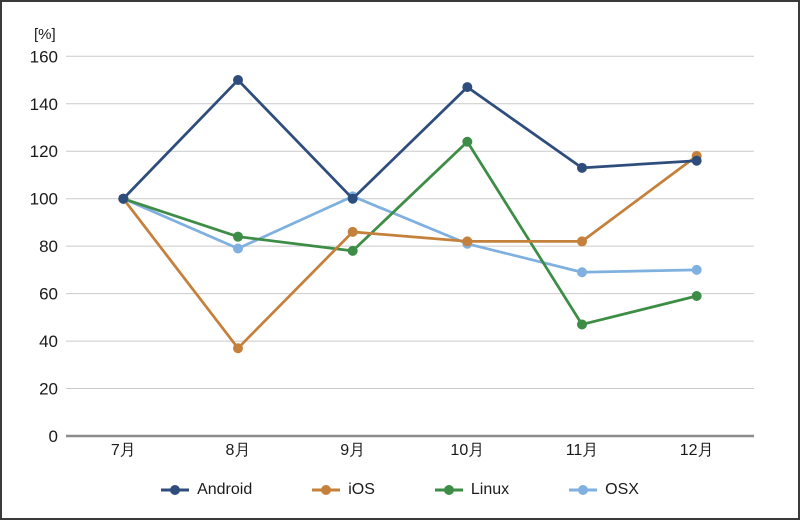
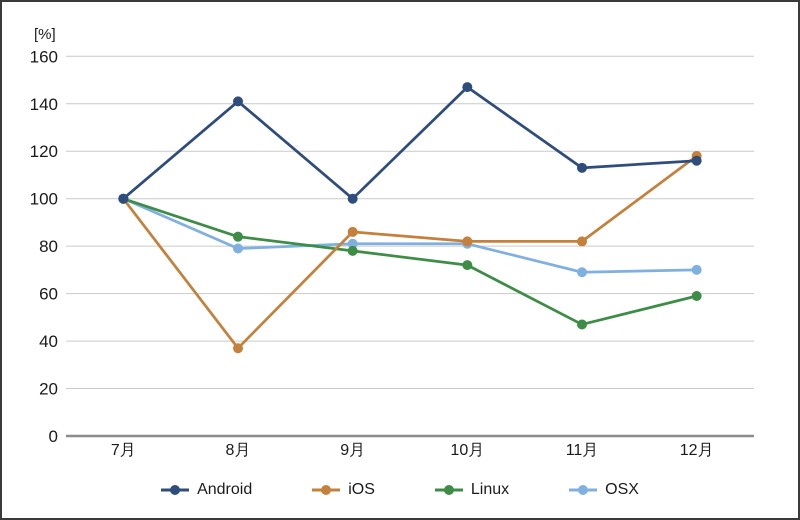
Android/8月: 150 -> 141
OSX/9月: 101 -> 81
Linux/10月: 124 -> 72
